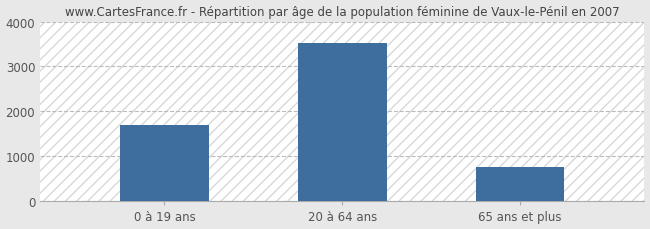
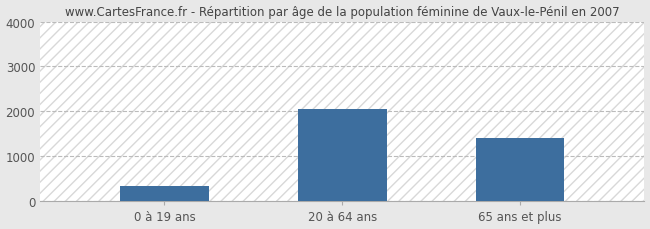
0 à 19 ans: 1700 -> 350
20 à 64 ans: 3520 -> 2050
65 ans et plus: 760 -> 1400
